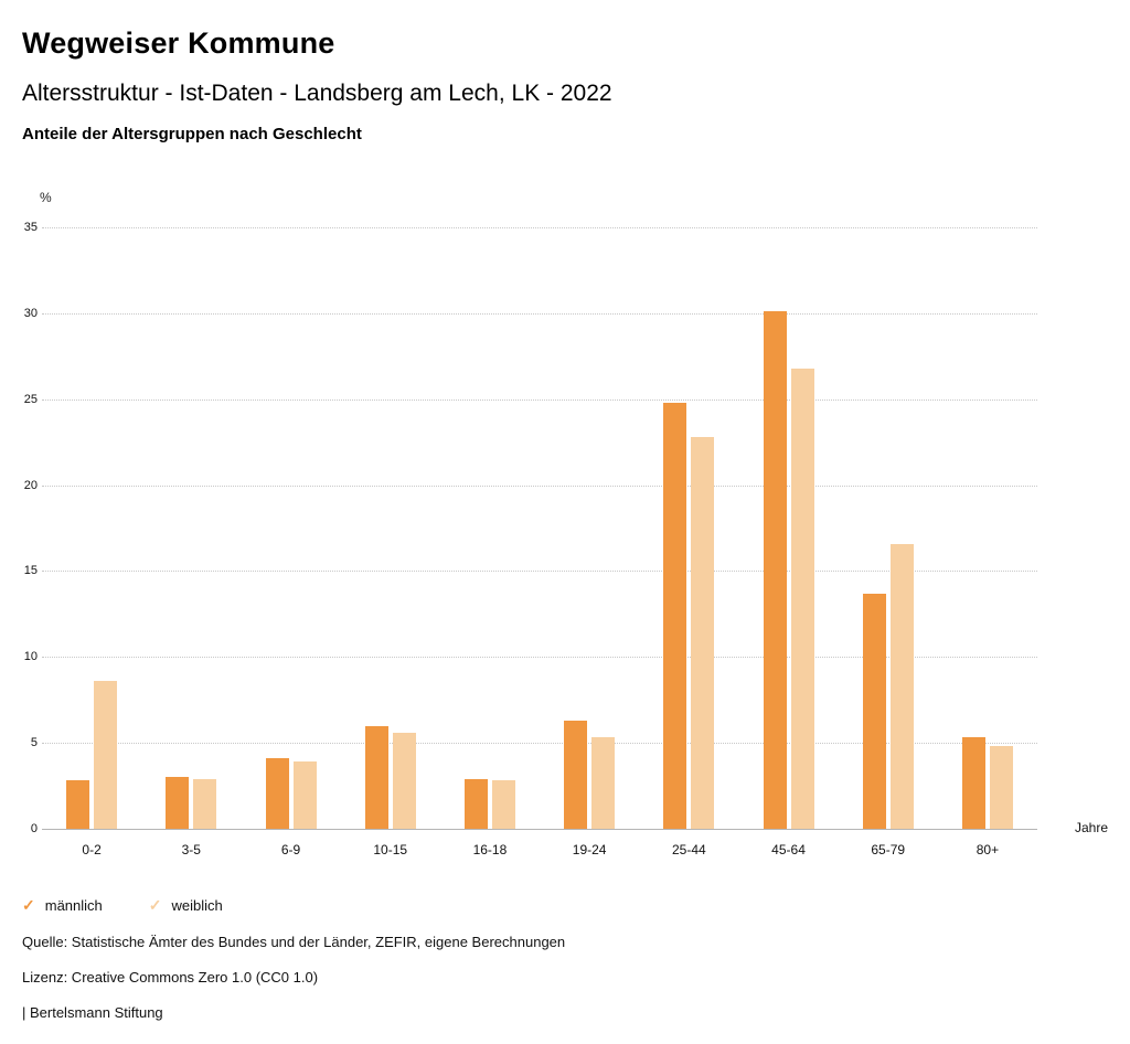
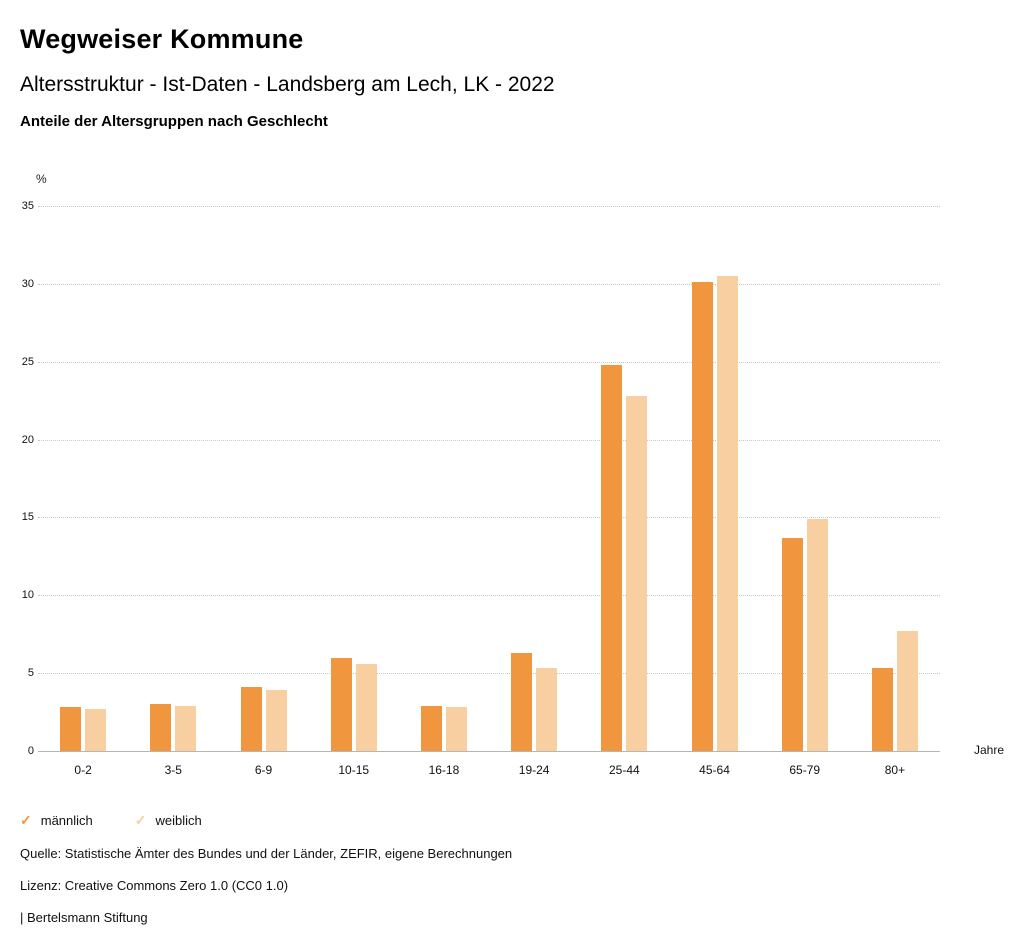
weiblich/0-2: 8.6 -> 2.7
weiblich/45-64: 26.8 -> 30.5
weiblich/65-79: 16.6 -> 14.9
weiblich/80+: 4.8 -> 7.7
